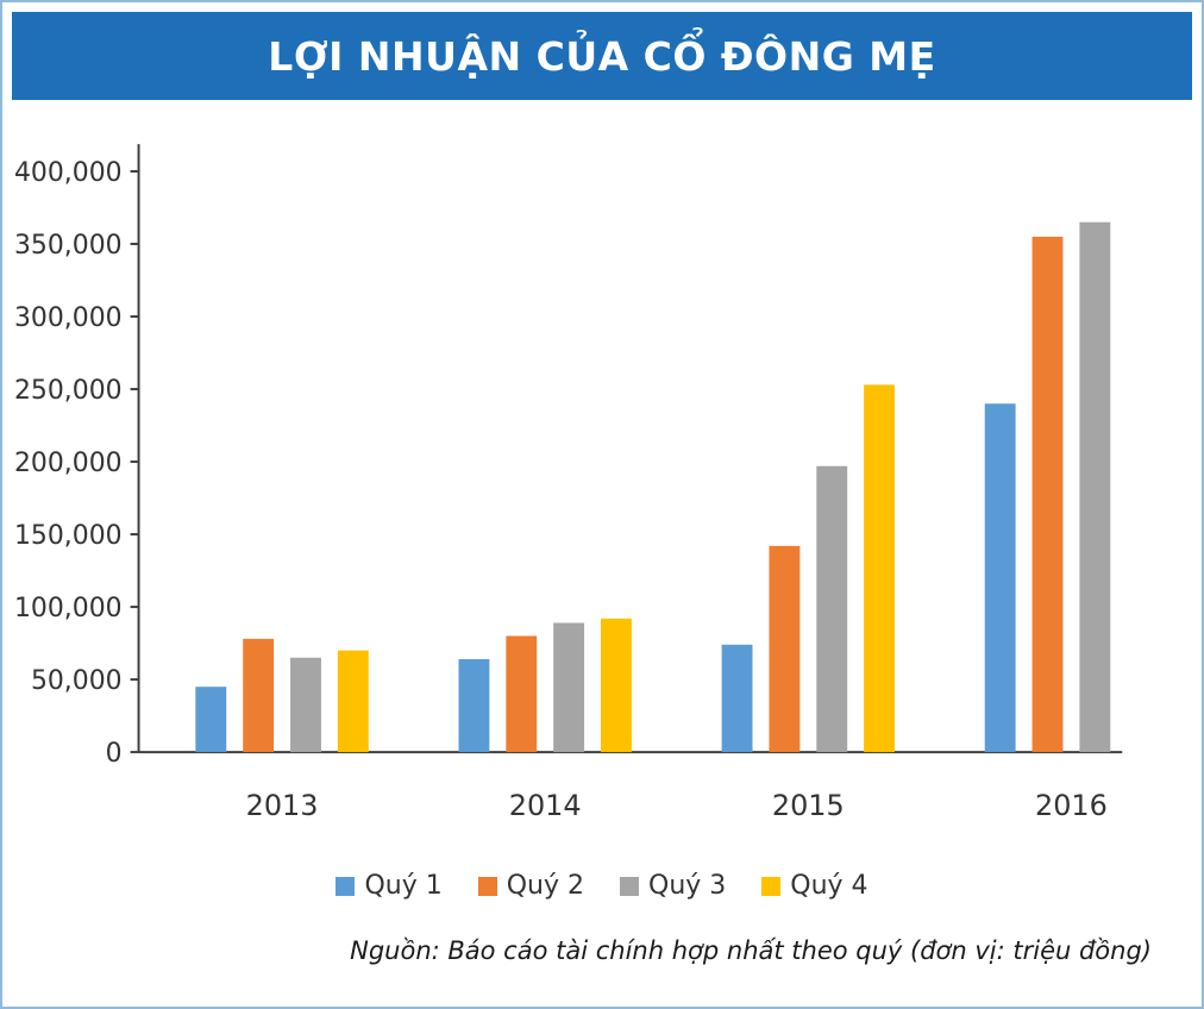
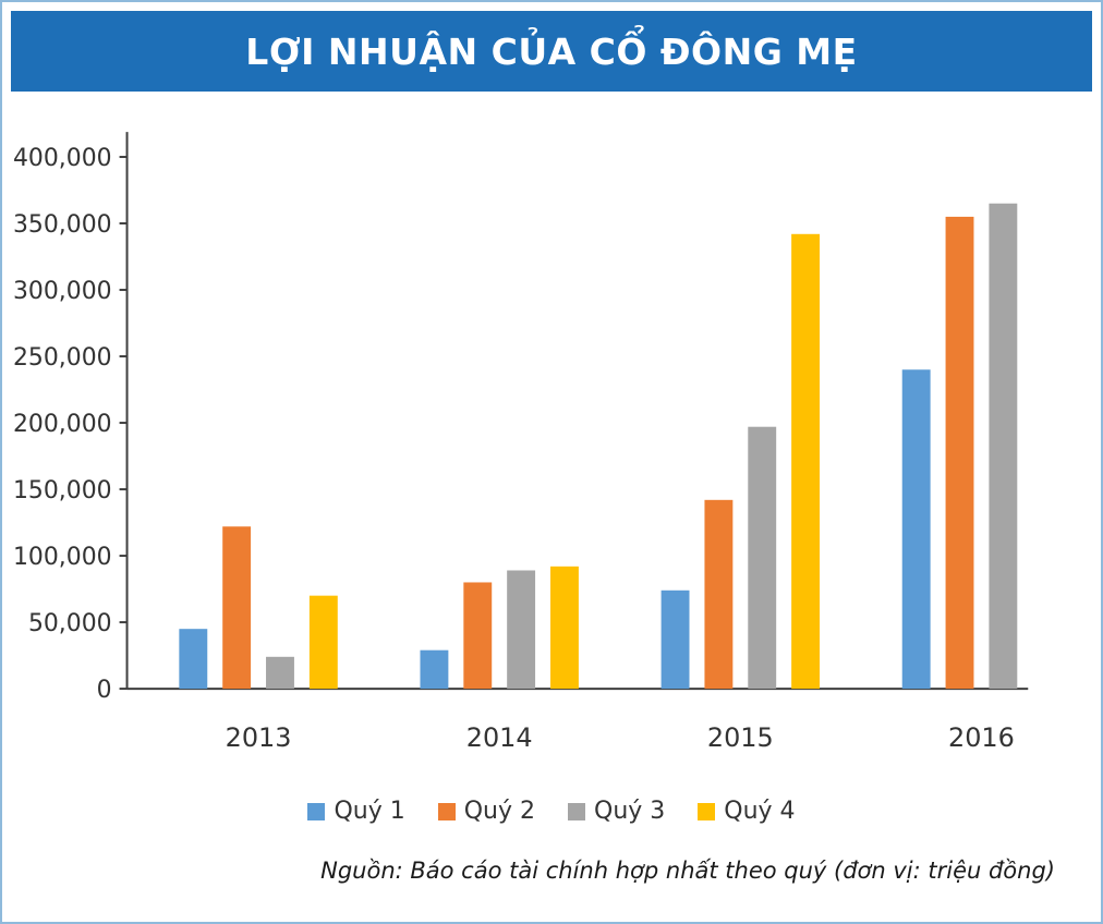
Quý 2/2013: 78000 -> 122000
Quý 3/2013: 65000 -> 24000
Quý 1/2014: 64000 -> 29000
Quý 4/2015: 253000 -> 342000
